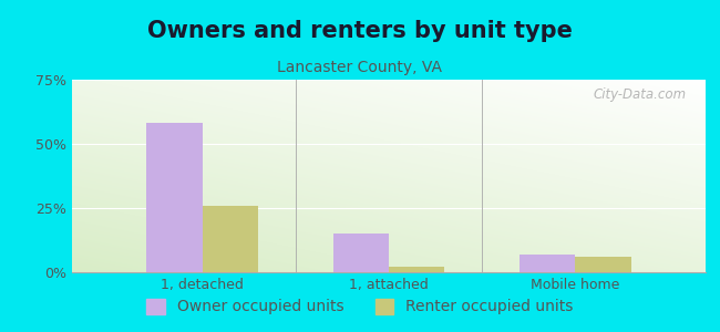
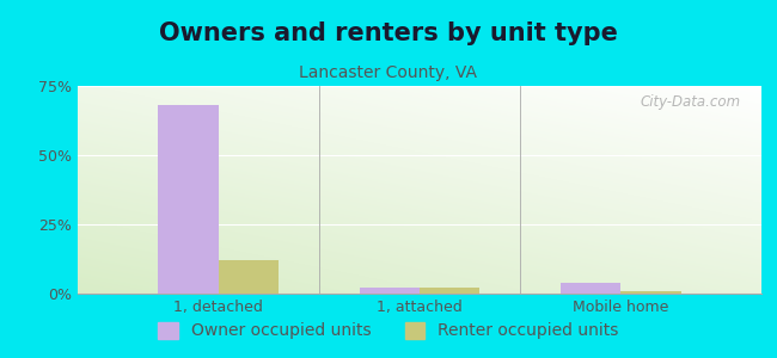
Owner occupied units/1, detached: 58% -> 68%
Renter occupied units/1, detached: 26% -> 12%
Owner occupied units/1, attached: 15% -> 2%
Owner occupied units/Mobile home: 7% -> 4%
Renter occupied units/Mobile home: 6% -> 1%
